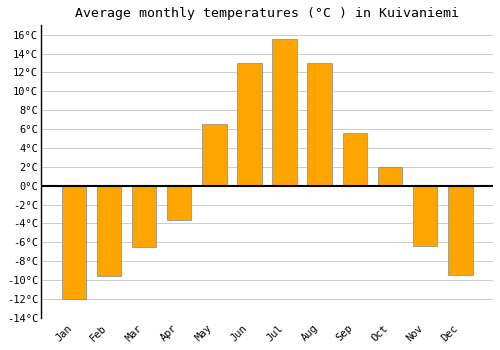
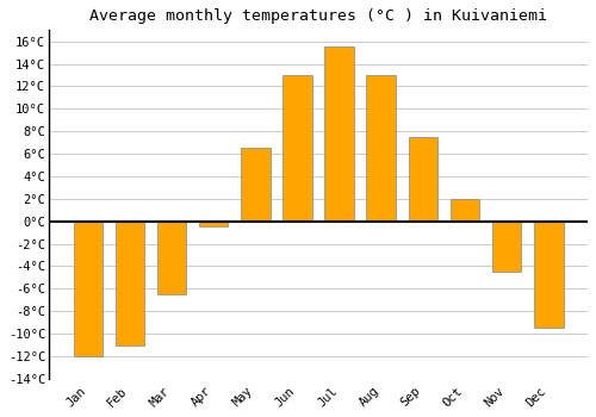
Feb: -9.6°C -> -11.0°C
Apr: -3.6°C -> -0.5°C
Sep: 5.6°C -> 7.5°C
Nov: -6.4°C -> -4.5°C
